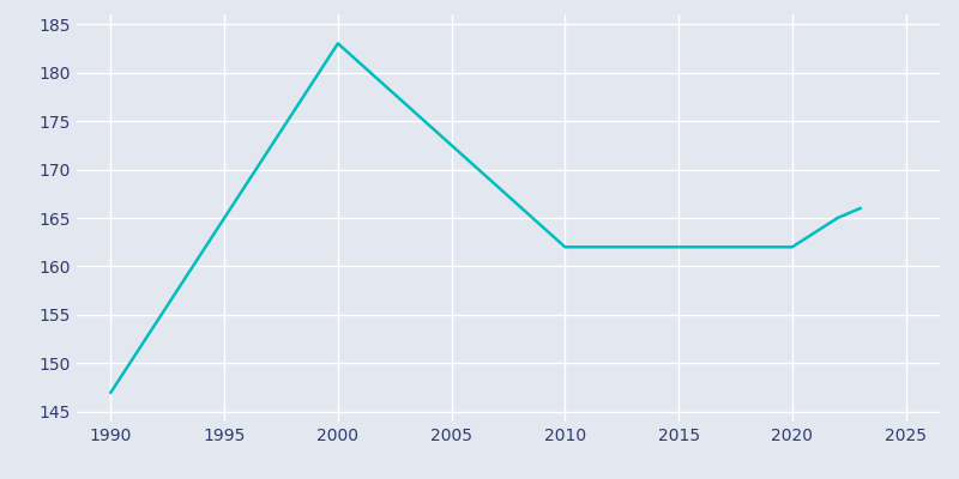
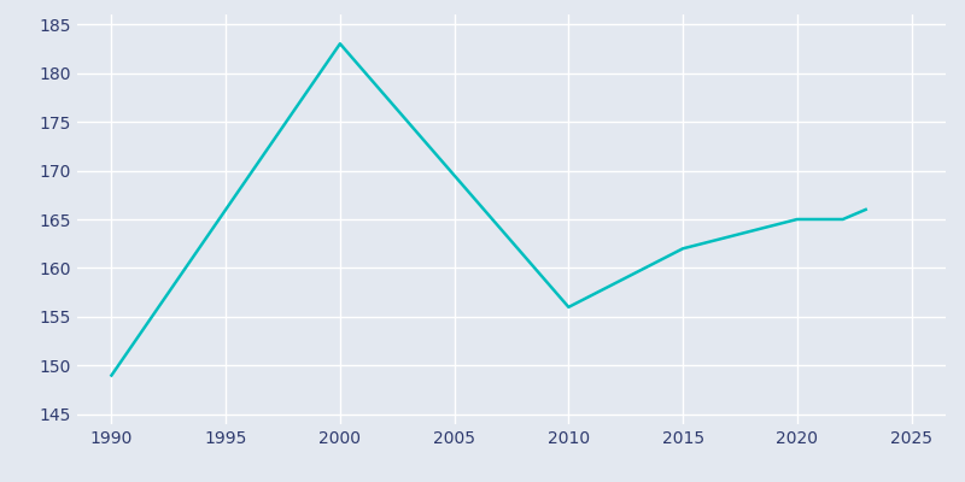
1990: 147 -> 149
2010: 162 -> 156
2020: 162 -> 165
